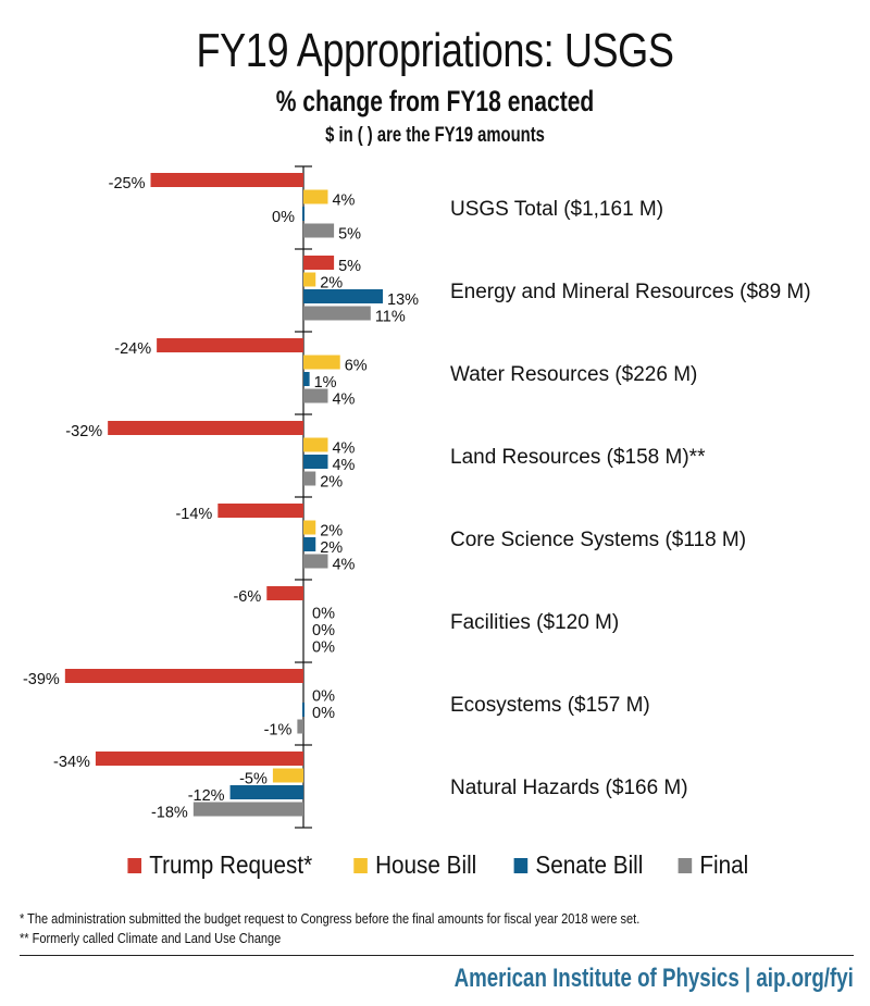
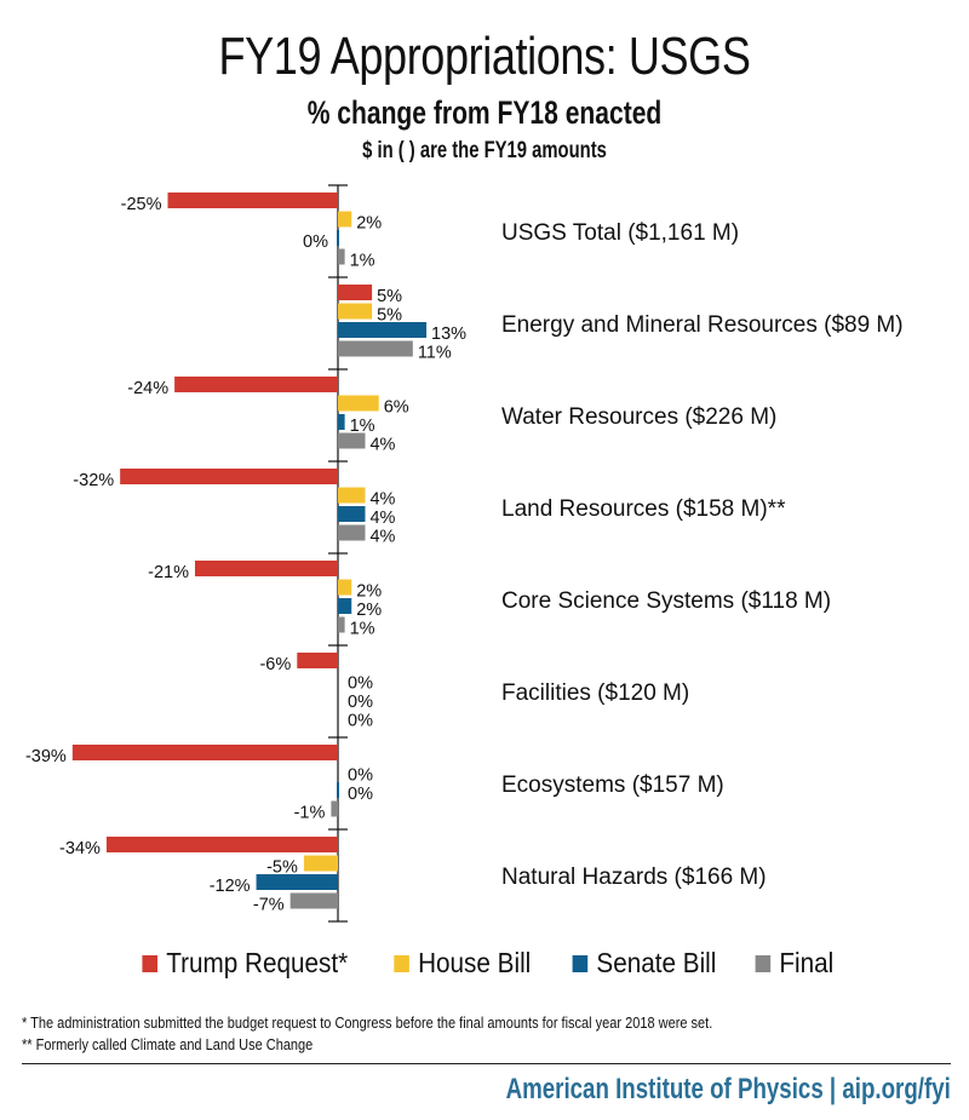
House Bill/USGS Total ($1,161 M): 4% -> 2%
Final/USGS Total ($1,161 M): 5% -> 1%
House Bill/Energy and Mineral Resources ($89 M): 2% -> 5%
Final/Land Resources ($158 M)**: 2% -> 4%
Trump Request*/Core Science Systems ($118 M): -14% -> -21%
Final/Core Science Systems ($118 M): 4% -> 1%
Final/Natural Hazards ($166 M): -18% -> -7%
